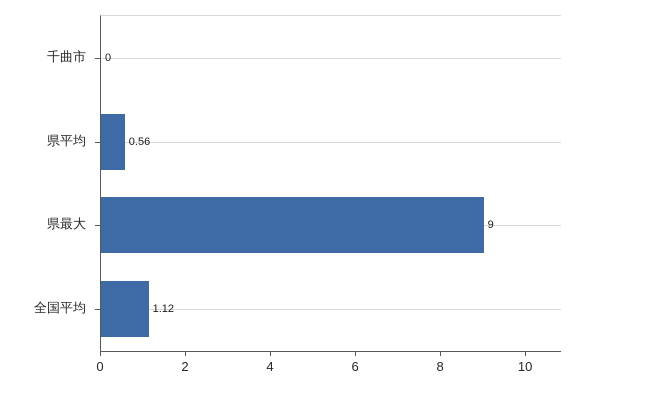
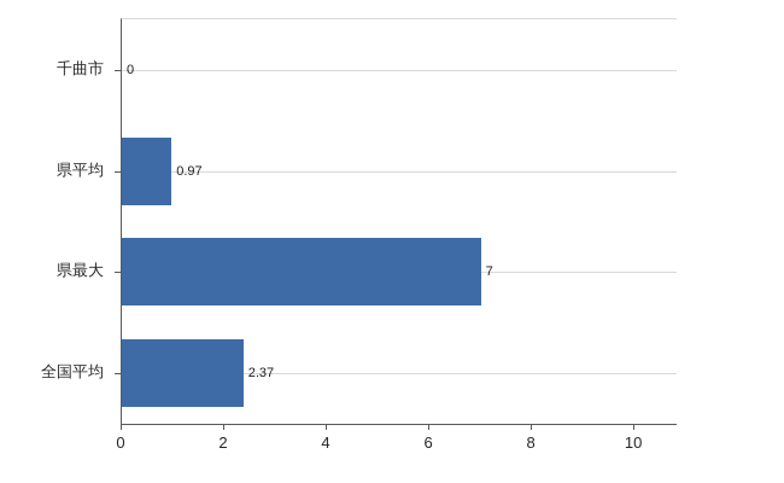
県平均: 0.56 -> 0.97
県最大: 9 -> 7
全国平均: 1.12 -> 2.37
